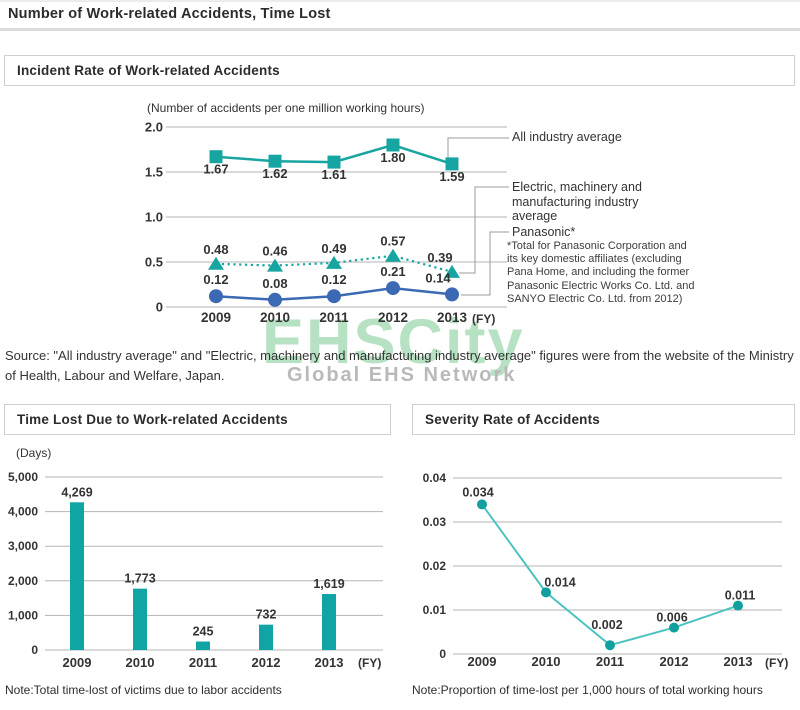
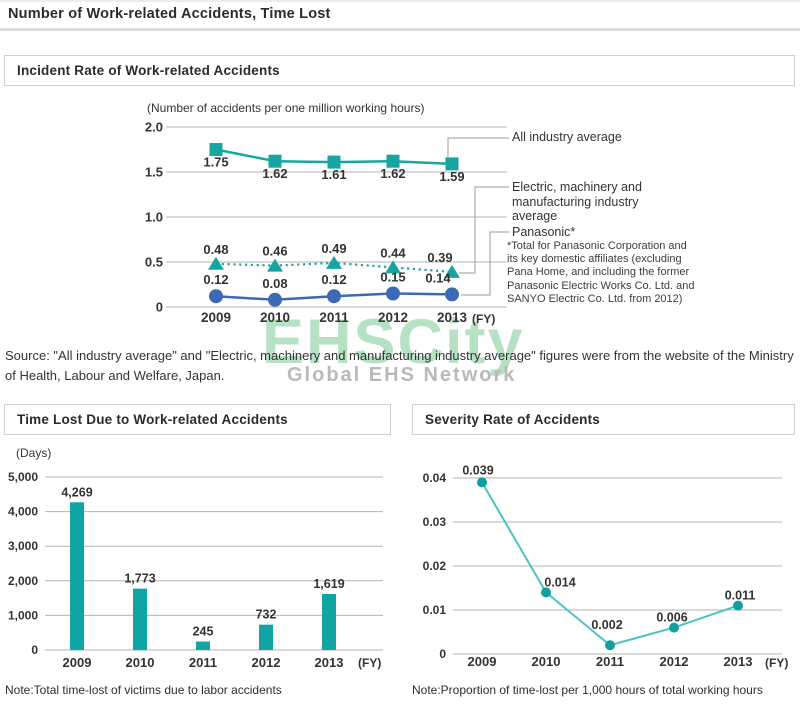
Incident Rate of Work-related Accidents/All industry average/2009: 1.67 -> 1.75
Incident Rate of Work-related Accidents/All industry average/2012: 1.80 -> 1.62
Incident Rate of Work-related Accidents/Electric, machinery and manufacturing industry average/2012: 0.57 -> 0.44
Incident Rate of Work-related Accidents/Panasonic*/2012: 0.21 -> 0.15
Severity Rate of Accidents/2009: 0.034 -> 0.039
